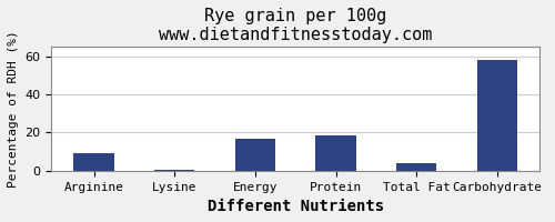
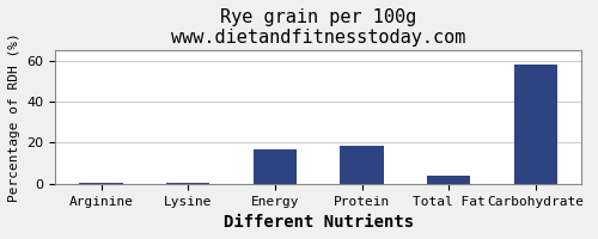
Arginine: 9 -> 0
